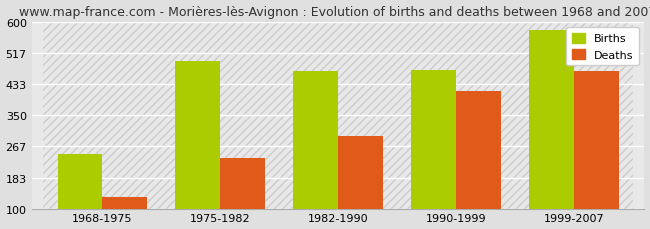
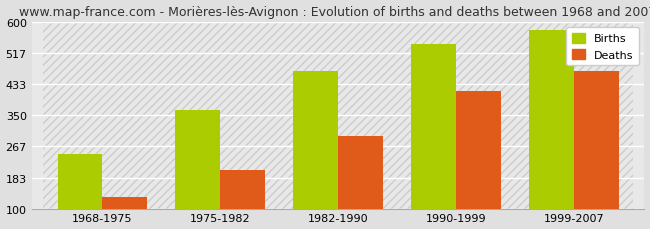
Births/1975-1982: 495 -> 364
Deaths/1975-1982: 235 -> 203
Births/1990-1999: 470 -> 539
